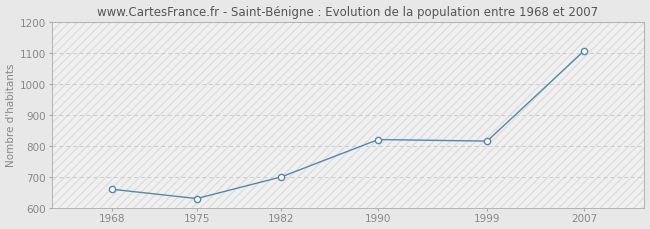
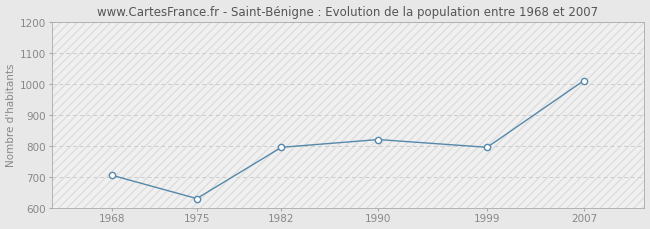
1968: 660 -> 705
1982: 700 -> 795
1999: 815 -> 795
2007: 1105 -> 1010
